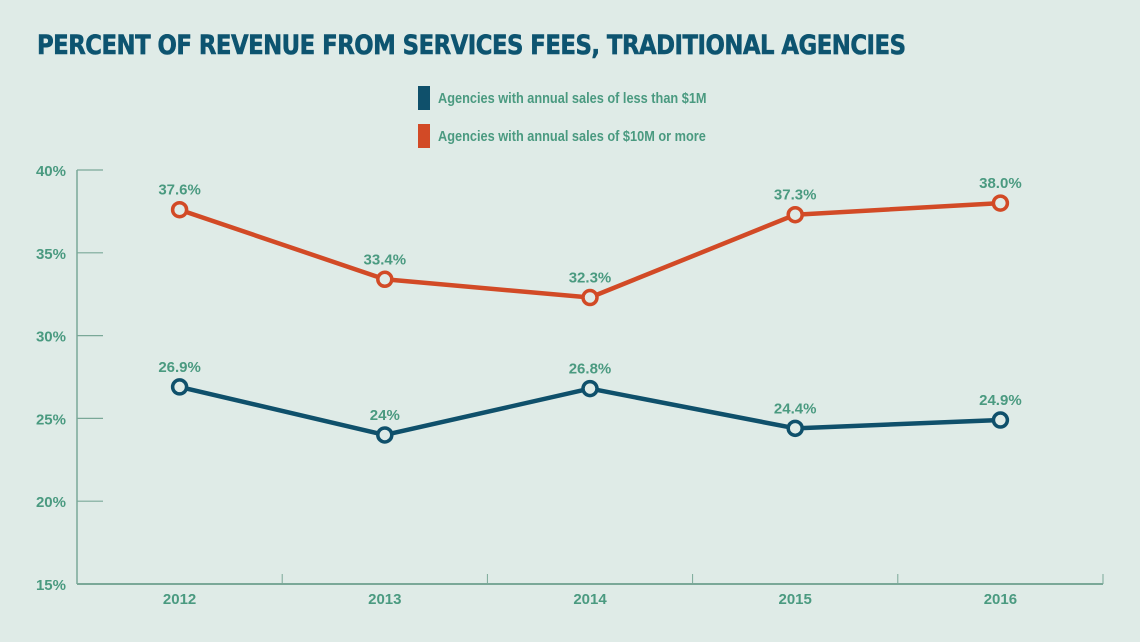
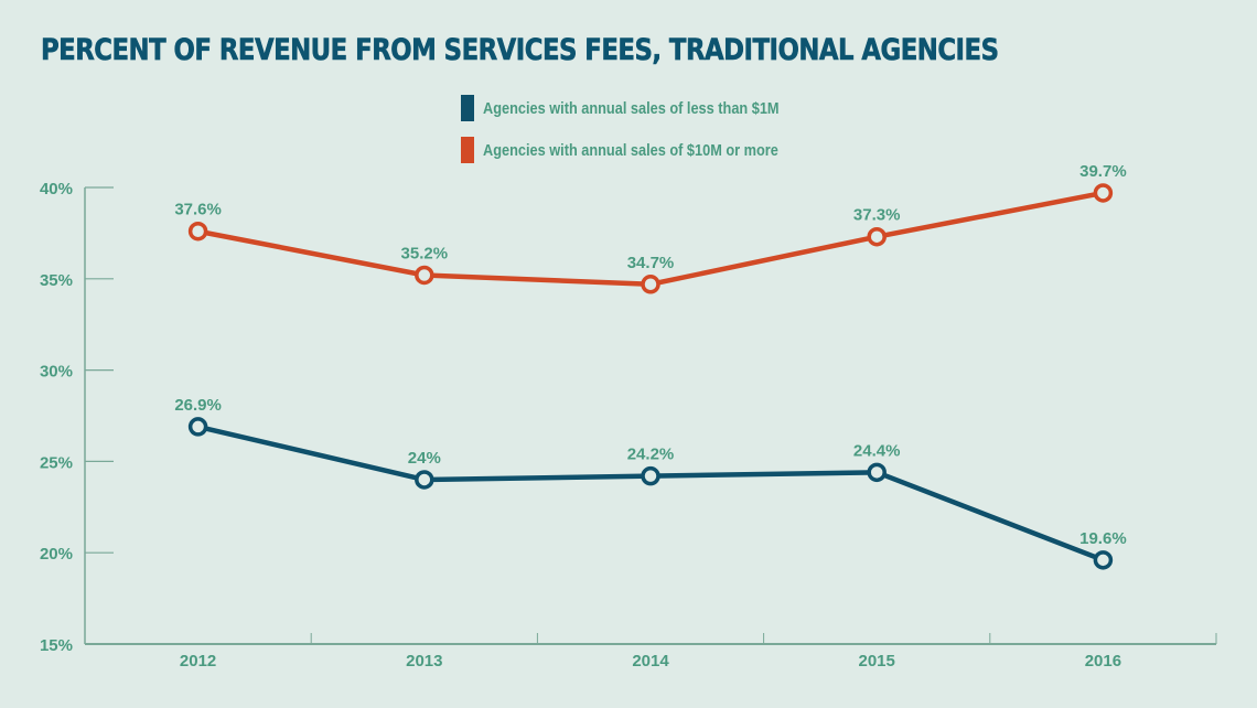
Agencies with annual sales of $10M or more/2013: 33.4% -> 35.2%
Agencies with annual sales of less than $1M/2014: 26.8% -> 24.2%
Agencies with annual sales of $10M or more/2014: 32.3% -> 34.7%
Agencies with annual sales of less than $1M/2016: 24.9% -> 19.6%
Agencies with annual sales of $10M or more/2016: 38.0% -> 39.7%
